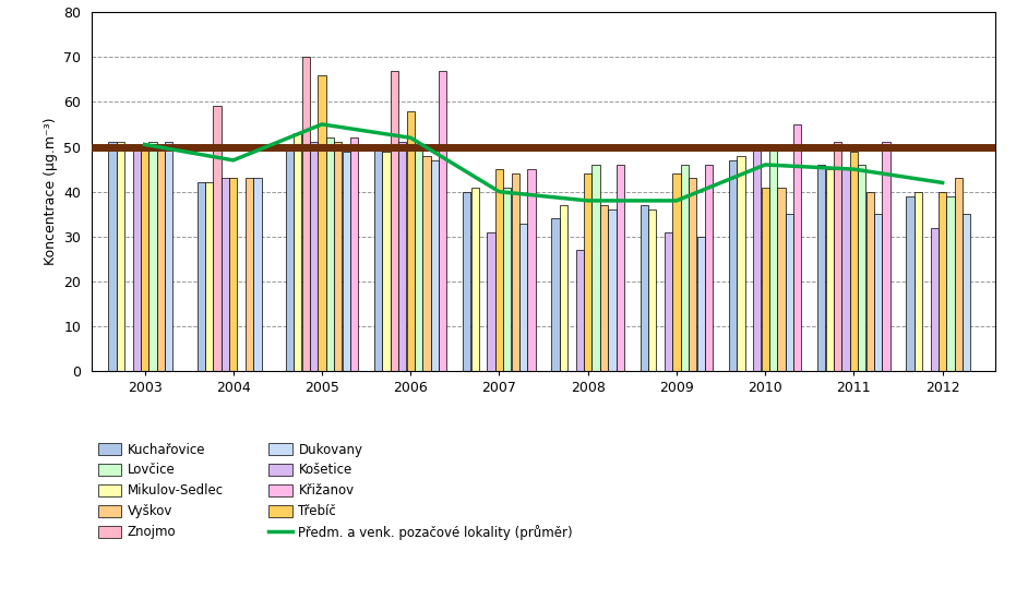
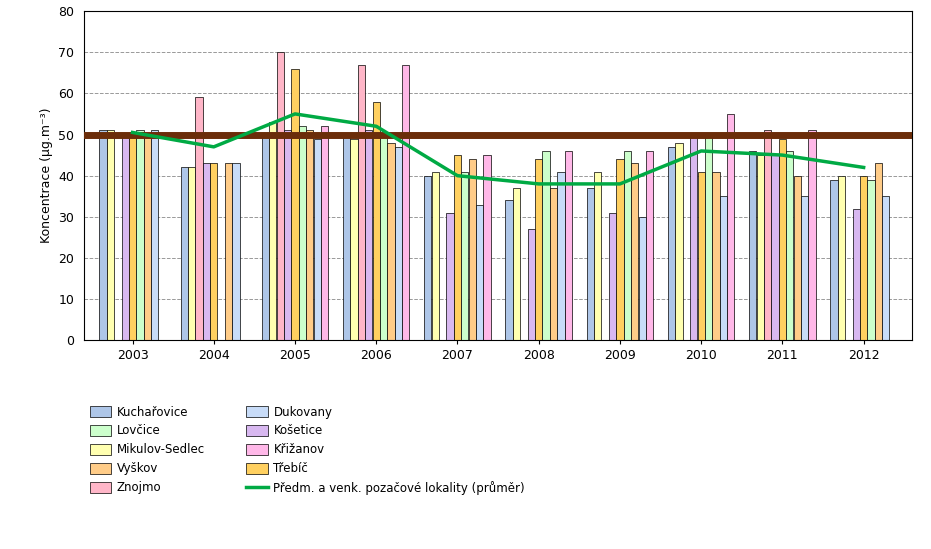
Dukovany/2008: 36 -> 41
Mikulov-Sedlec/2009: 36 -> 41
